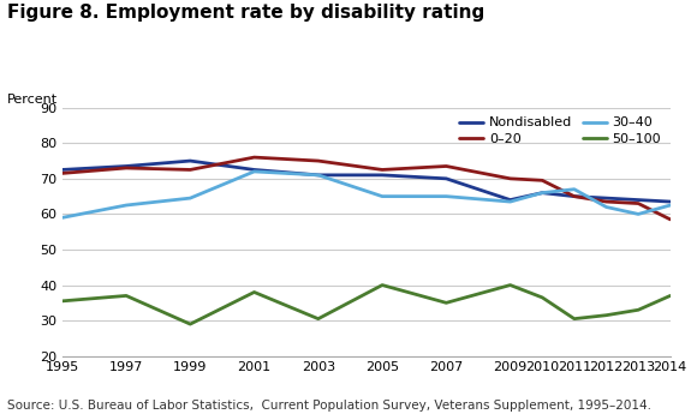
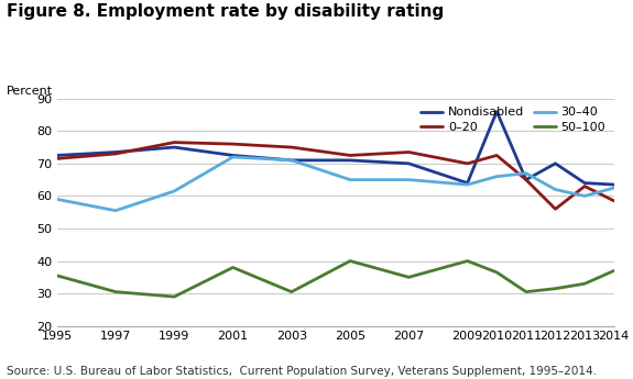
30–40/1997: 62.5 -> 55.5
50–100/1997: 37.0 -> 30.5
0–20/1999: 72.5 -> 76.5
30–40/1999: 64.5 -> 61.5
Nondisabled/2010: 66.0 -> 86.0
0–20/2010: 69.5 -> 72.5
Nondisabled/2012: 64.5 -> 70.0
0–20/2012: 63.5 -> 56.0
